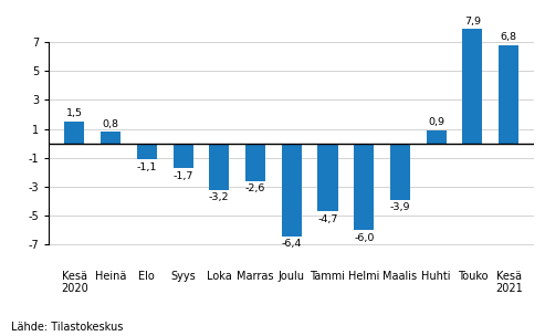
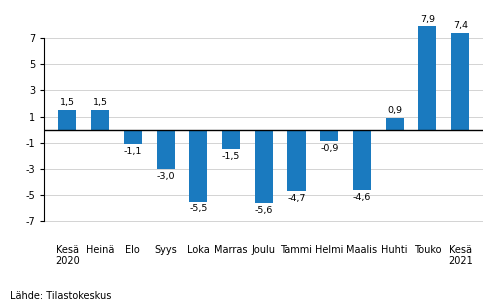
Heinä: 0,8 -> 1,5
Syys: -1,7 -> -3,0
Loka: -3,2 -> -5,5
Marras: -2,6 -> -1,5
Joulu: -6,4 -> -5,6
Helmi: -6,0 -> -0,9
Maalis: -3,9 -> -4,6
Kesä 2021: 6,8 -> 7,4
